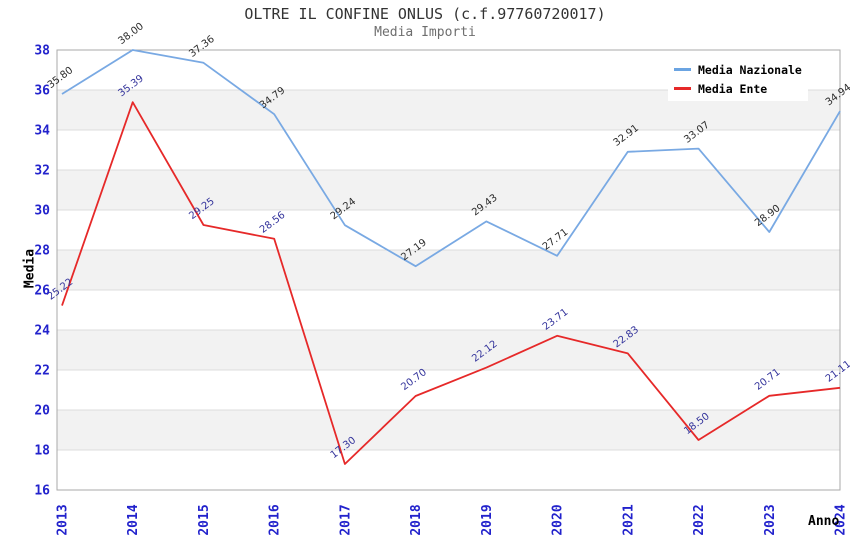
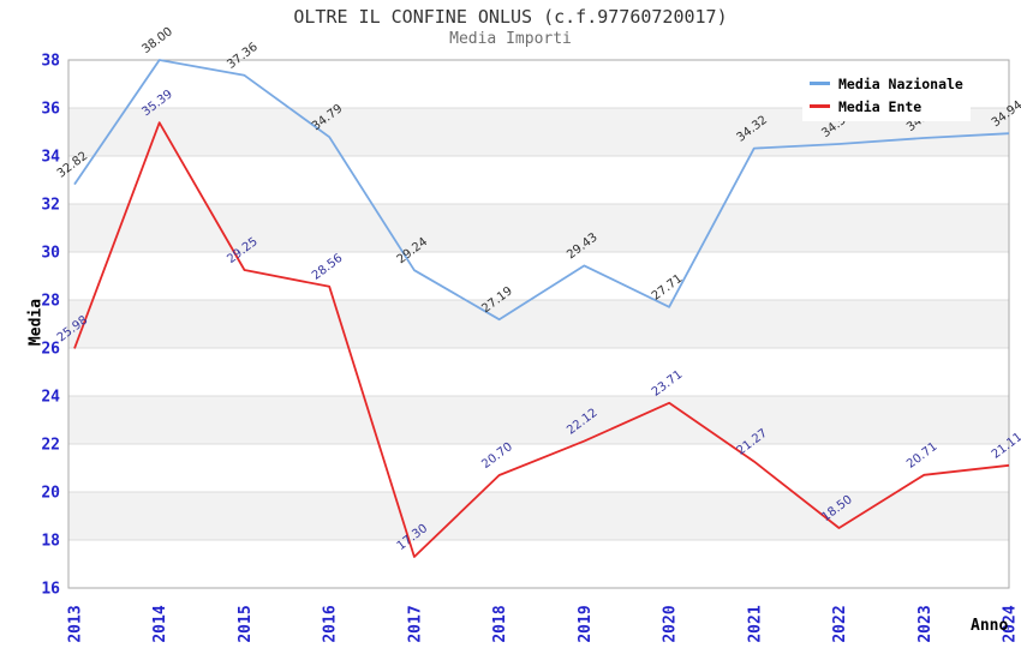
Media Nazionale/2013: 35.80 -> 32.82
Media Ente/2013: 25.22 -> 25.98
Media Nazionale/2021: 32.91 -> 34.32
Media Ente/2021: 22.83 -> 21.27
Media Nazionale/2022: 33.07 -> 34.50
Media Nazionale/2023: 28.90 -> 34.75
